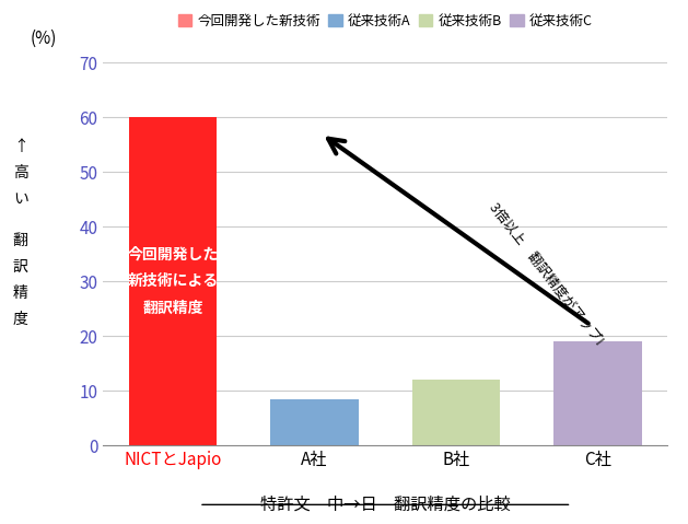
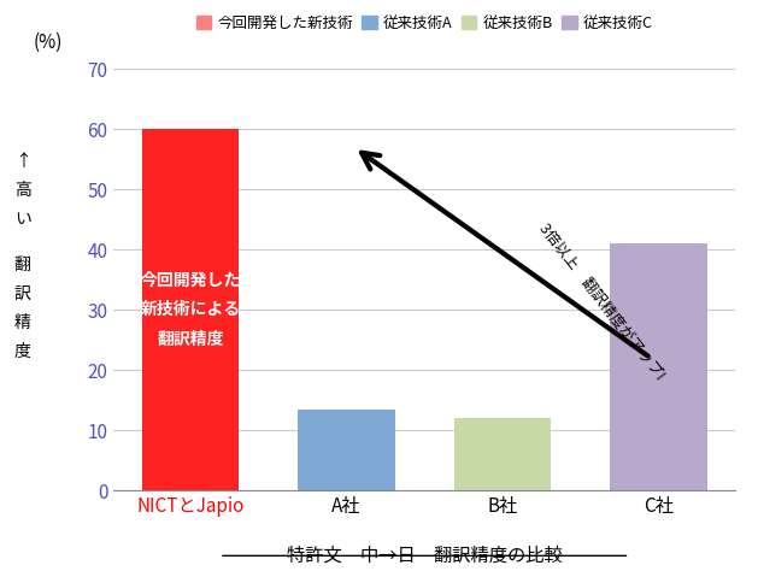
A社: 8.5 -> 13.5
C社: 19.0 -> 41.0
